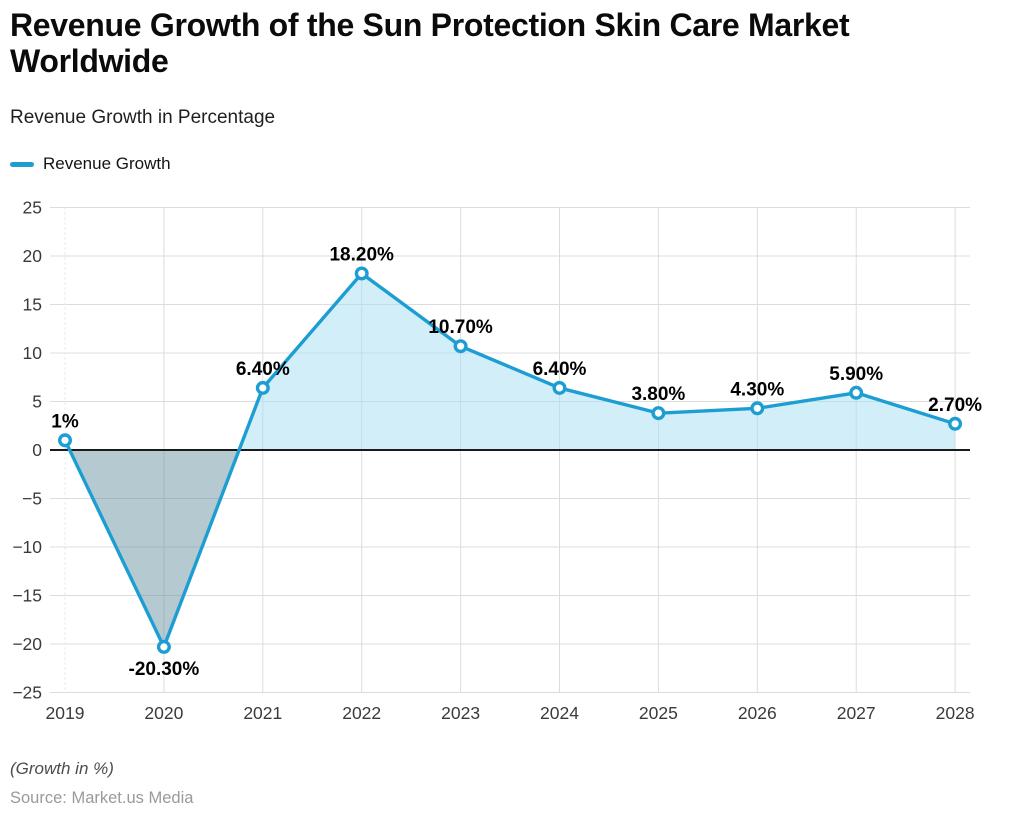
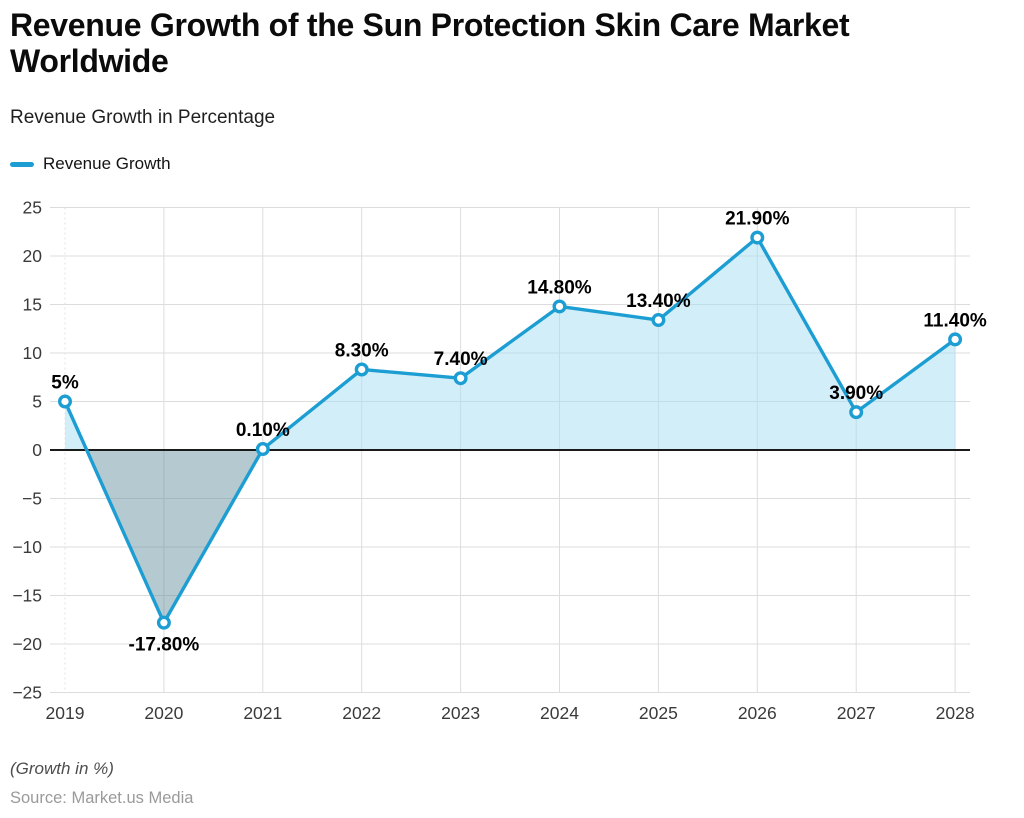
2019: 1% -> 5%
2020: -20.30% -> -17.80%
2021: 6.40% -> 0.10%
2022: 18.20% -> 8.30%
2023: 10.70% -> 7.40%
2024: 6.40% -> 14.80%
2025: 3.80% -> 13.40%
2026: 4.30% -> 21.90%
2027: 5.90% -> 3.90%
2028: 2.70% -> 11.40%
